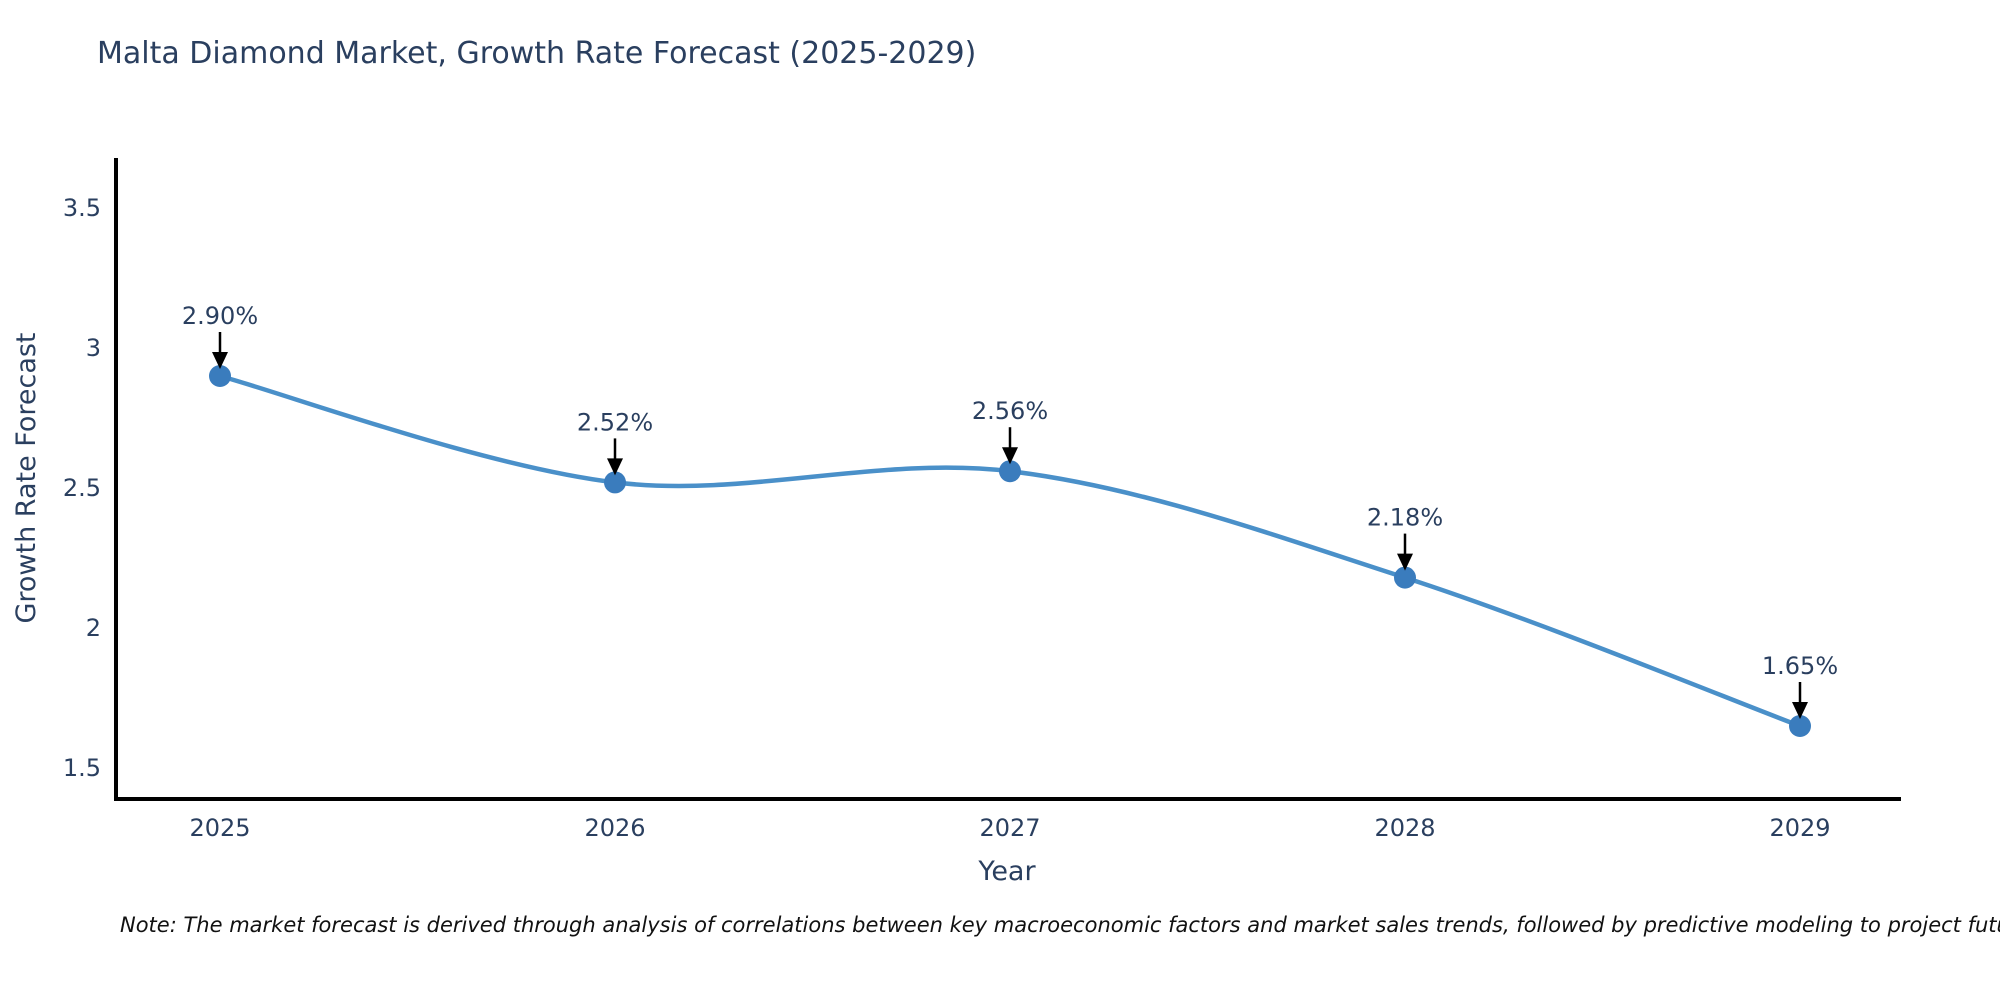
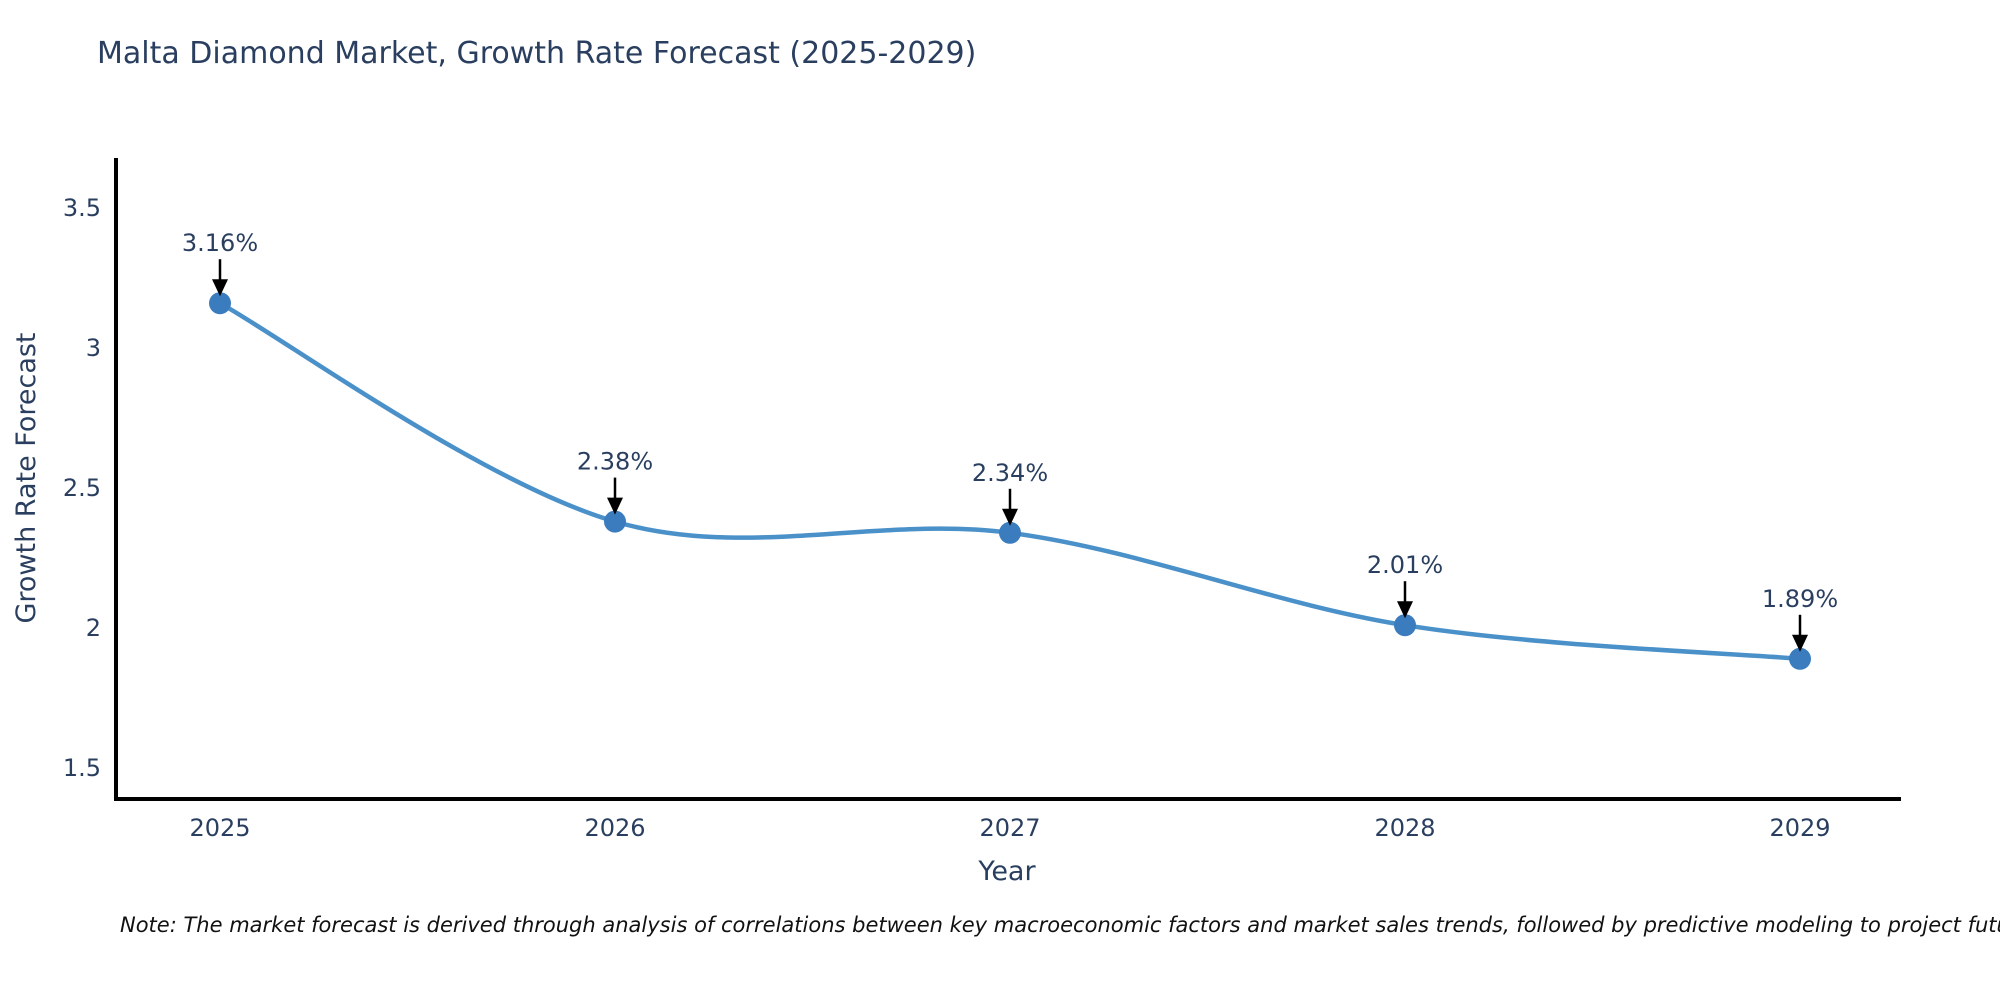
2025: 2.90% -> 3.16%
2026: 2.52% -> 2.38%
2027: 2.56% -> 2.34%
2028: 2.18% -> 2.01%
2029: 1.65% -> 1.89%
